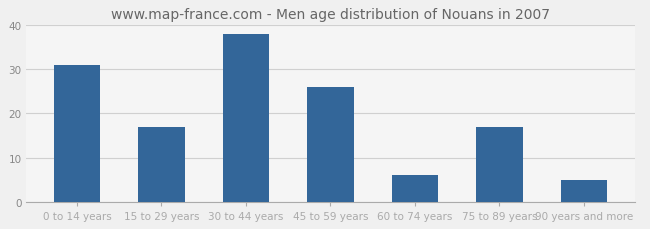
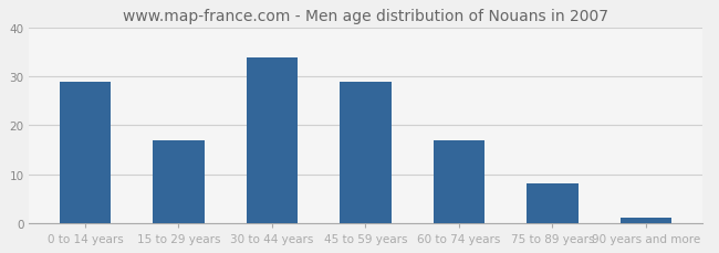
0 to 14 years: 31 -> 29
30 to 44 years: 38 -> 34
45 to 59 years: 26 -> 29
60 to 74 years: 6 -> 17
75 to 89 years: 17 -> 8
90 years and more: 5 -> 1
